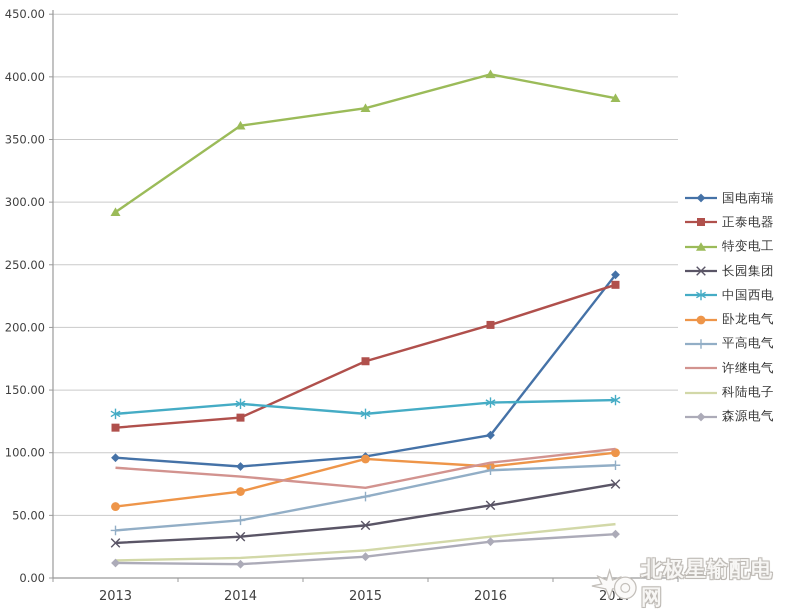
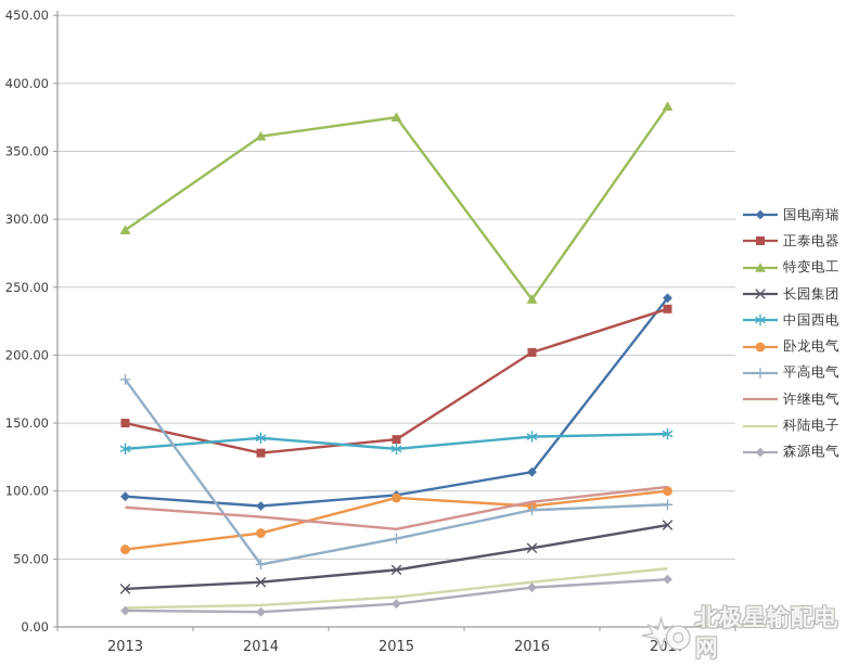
正泰电器/2013: 120 -> 150
平高电气/2013: 38 -> 182
正泰电器/2015: 173 -> 138
特变电工/2016: 402 -> 241
